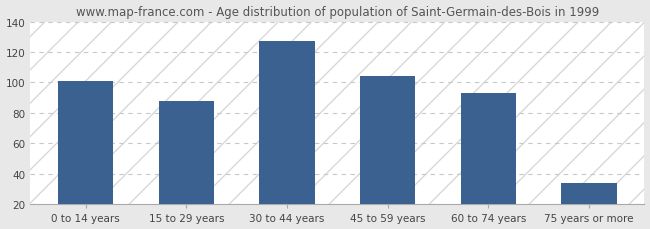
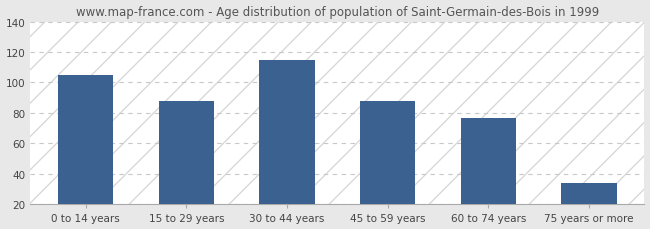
0 to 14 years: 101 -> 105
30 to 44 years: 127 -> 115
45 to 59 years: 104 -> 88
60 to 74 years: 93 -> 77
